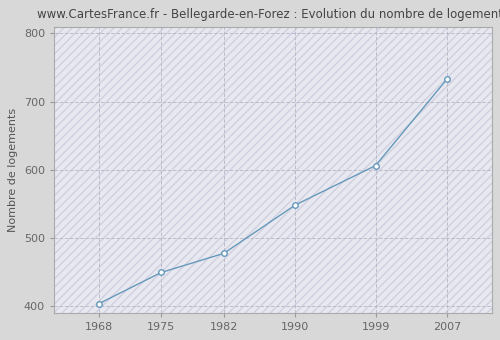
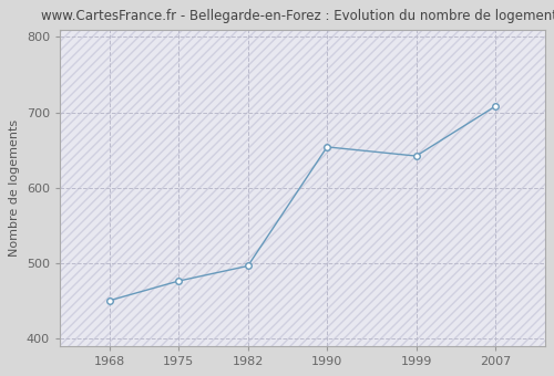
1968: 403 -> 450
1975: 449 -> 476
1982: 477 -> 496
1990: 548 -> 654
1999: 606 -> 642
2007: 733 -> 708
